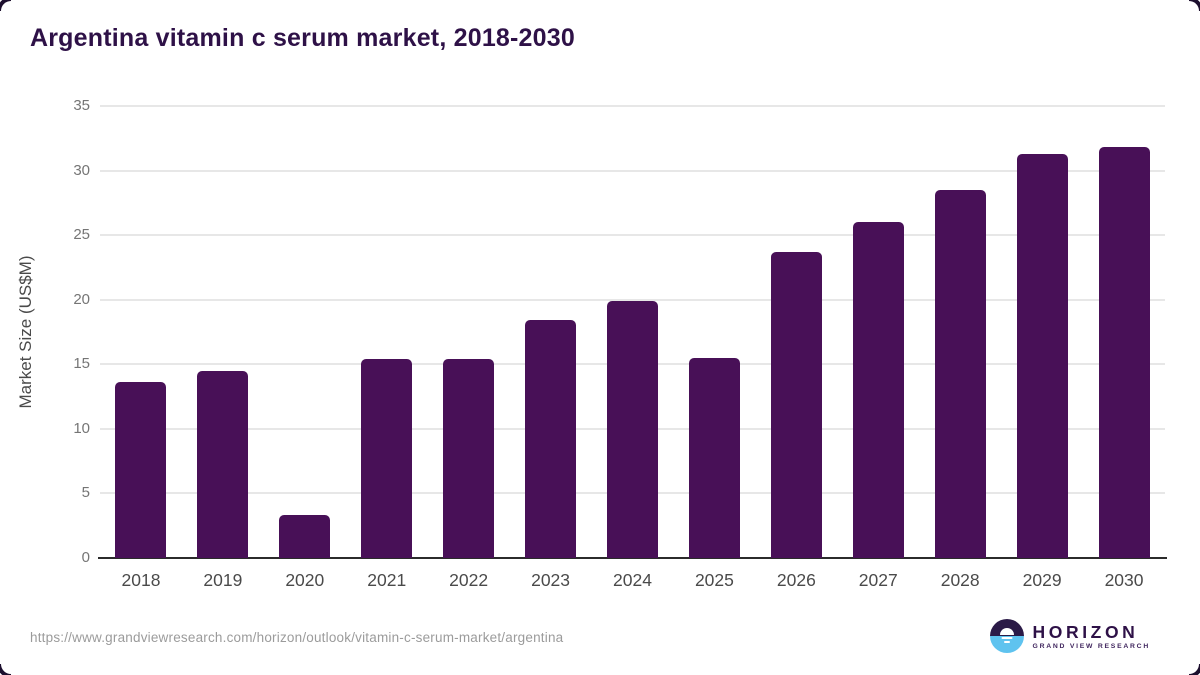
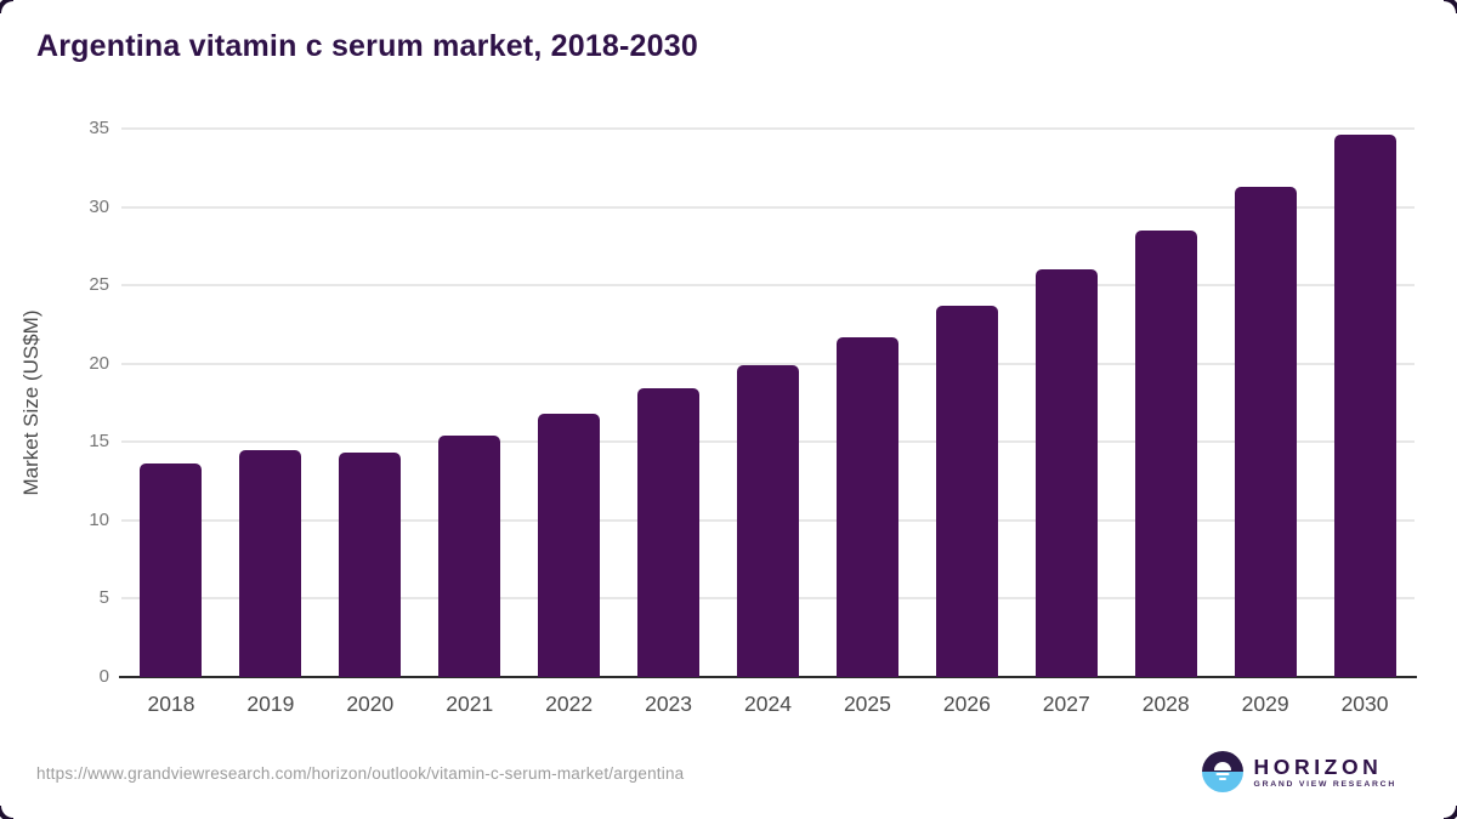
2020: 3.3 -> 14.3
2022: 15.4 -> 16.8
2025: 15.5 -> 21.7
2030: 31.8 -> 34.6
